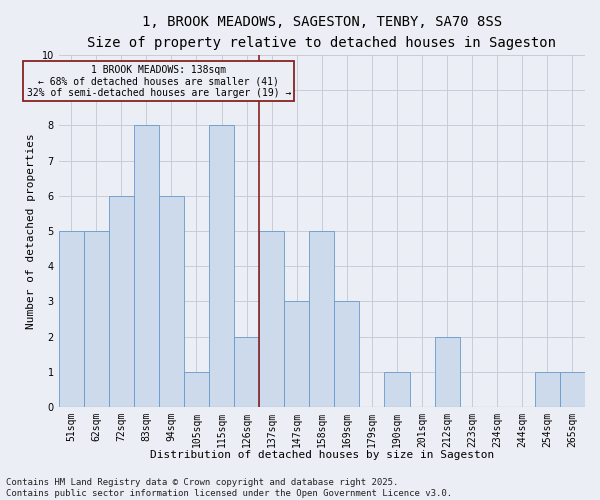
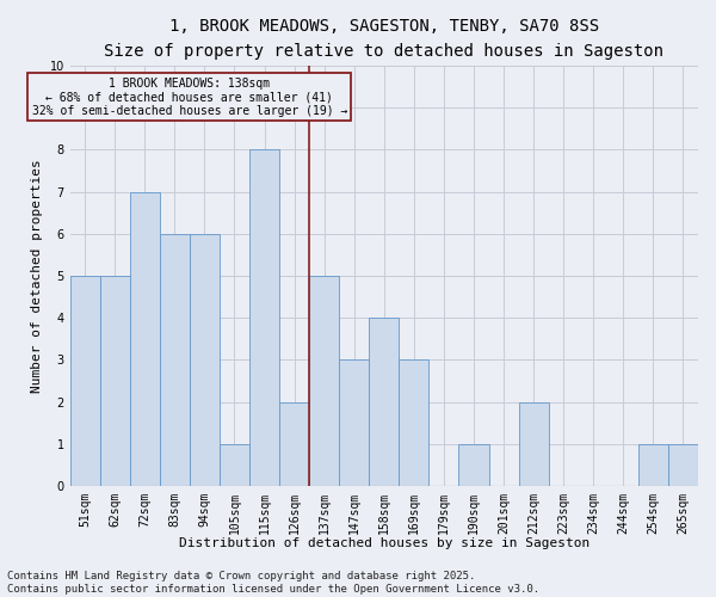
72sqm: 6 -> 7
83sqm: 8 -> 6
158sqm: 5 -> 4
